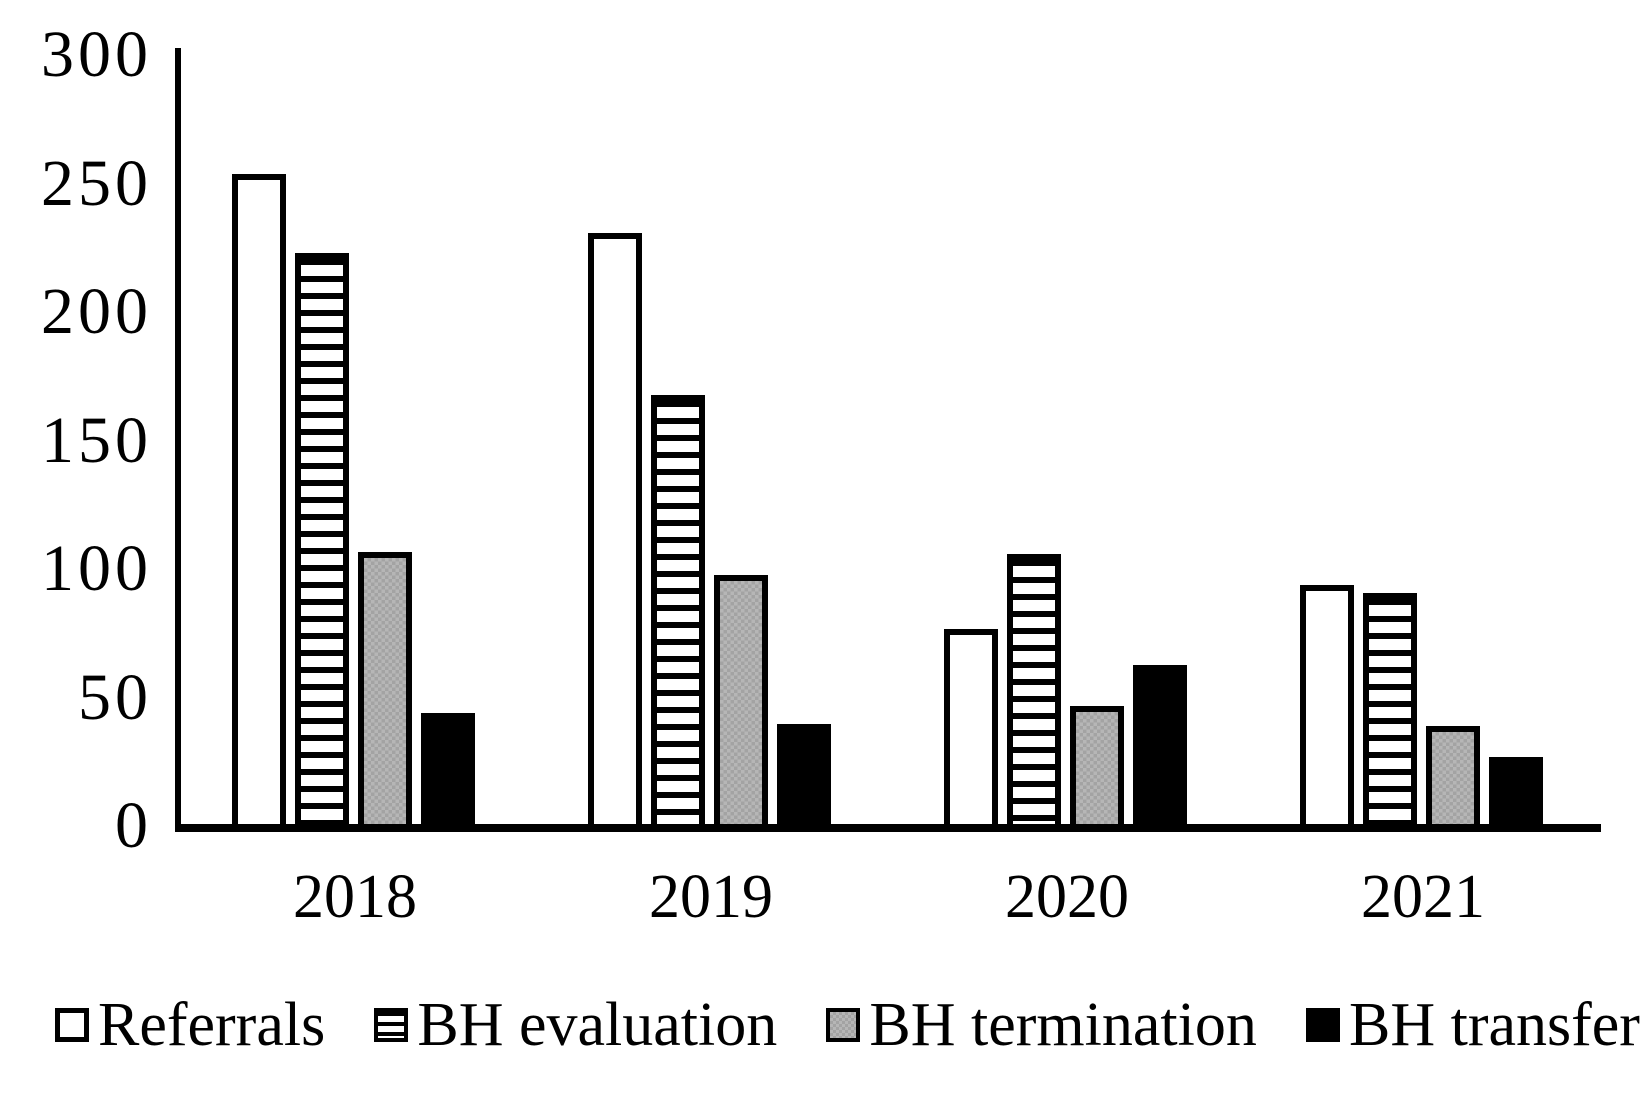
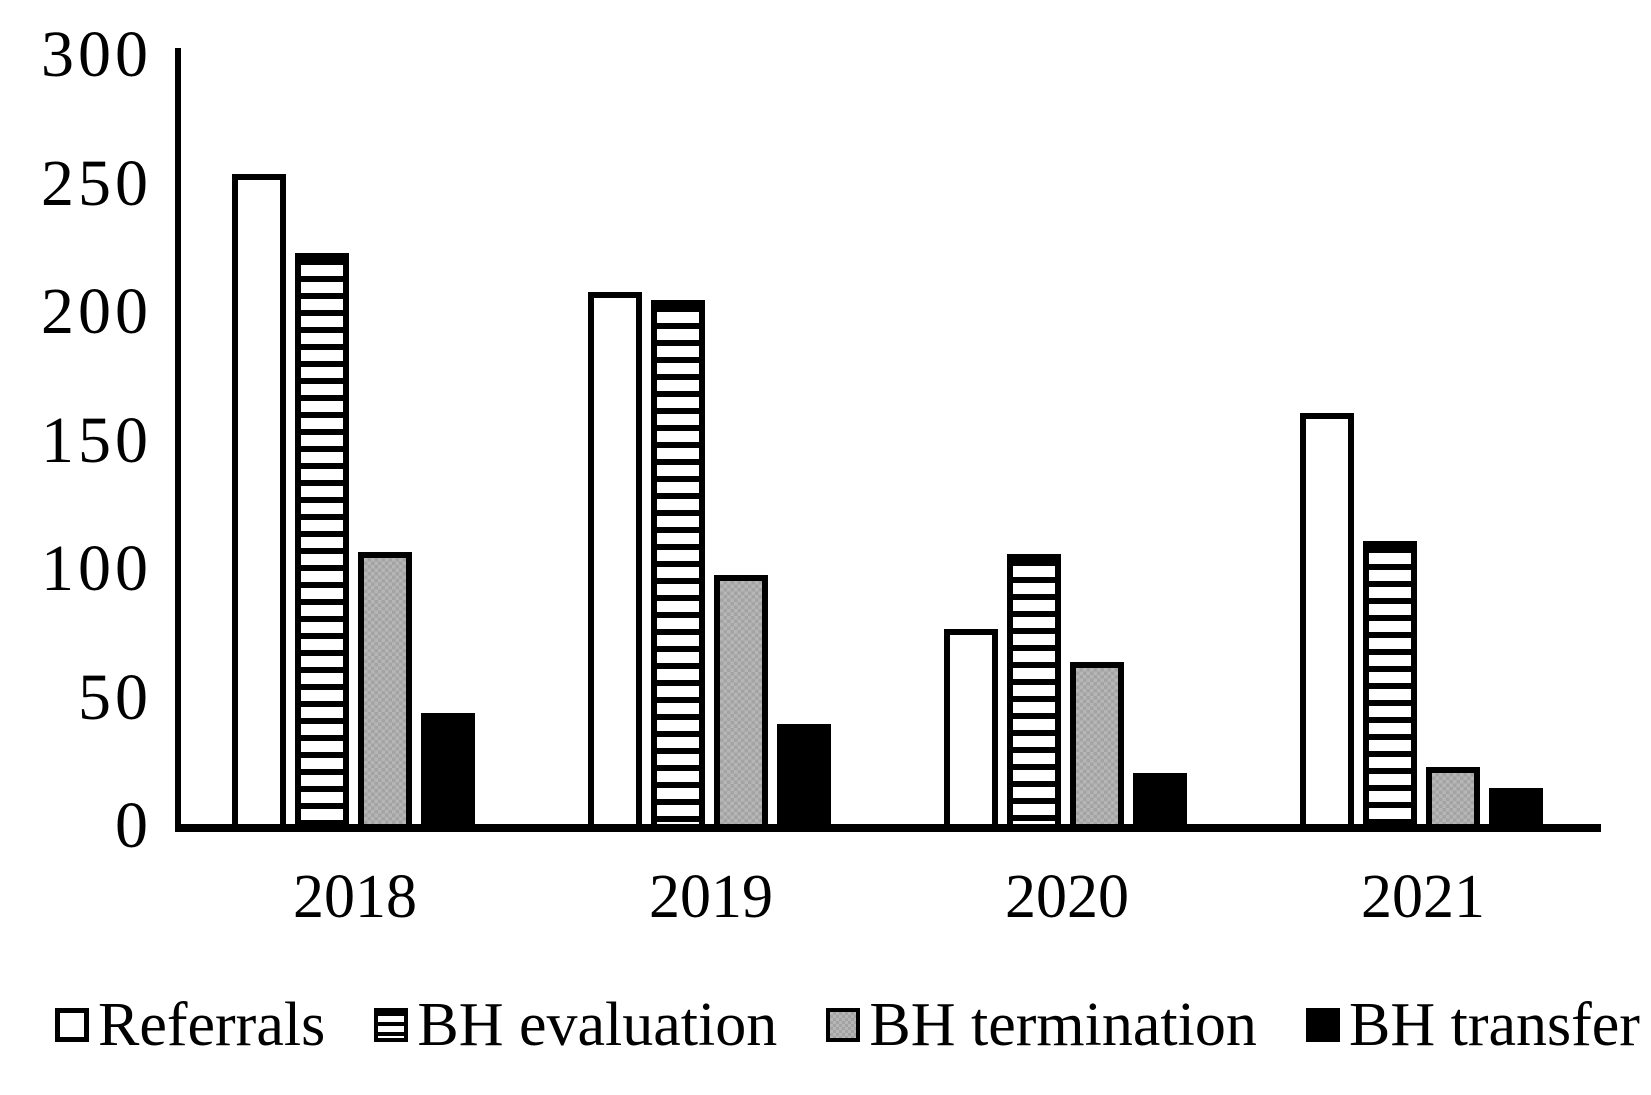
Referrals/2019: 230 -> 207
BH evaluation/2019: 167 -> 204
BH termination/2020: 46 -> 63
BH transfer/2020: 62 -> 20
Referrals/2021: 93 -> 160
BH evaluation/2021: 90 -> 110
BH termination/2021: 38 -> 22
BH transfer/2021: 26 -> 14
